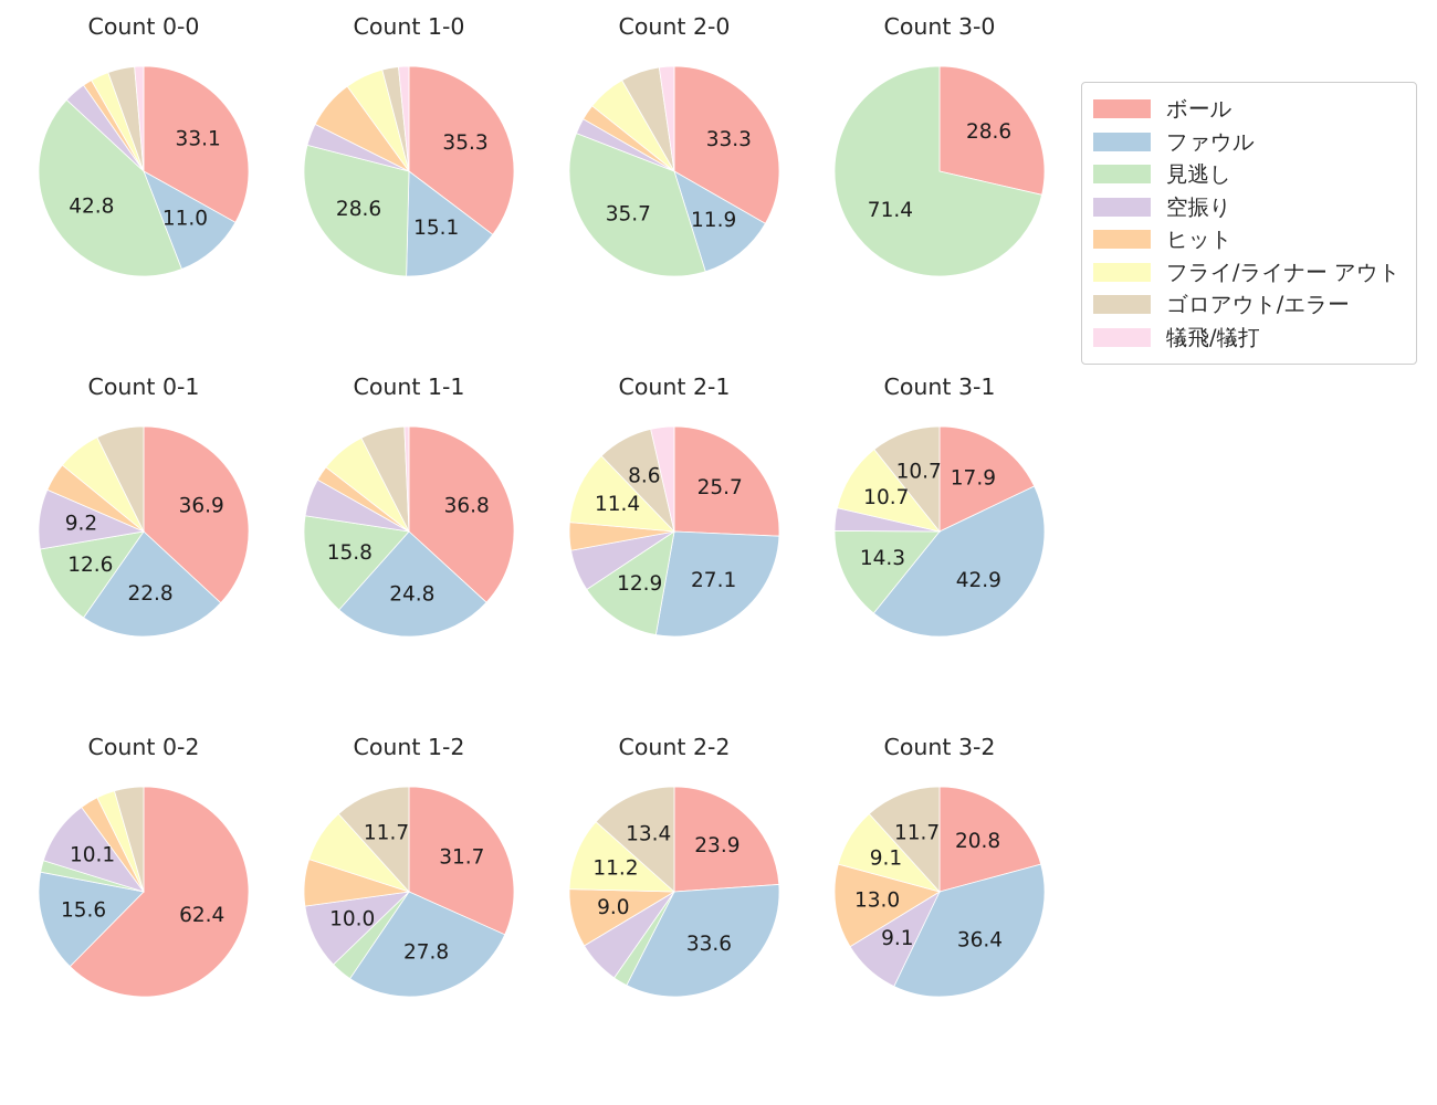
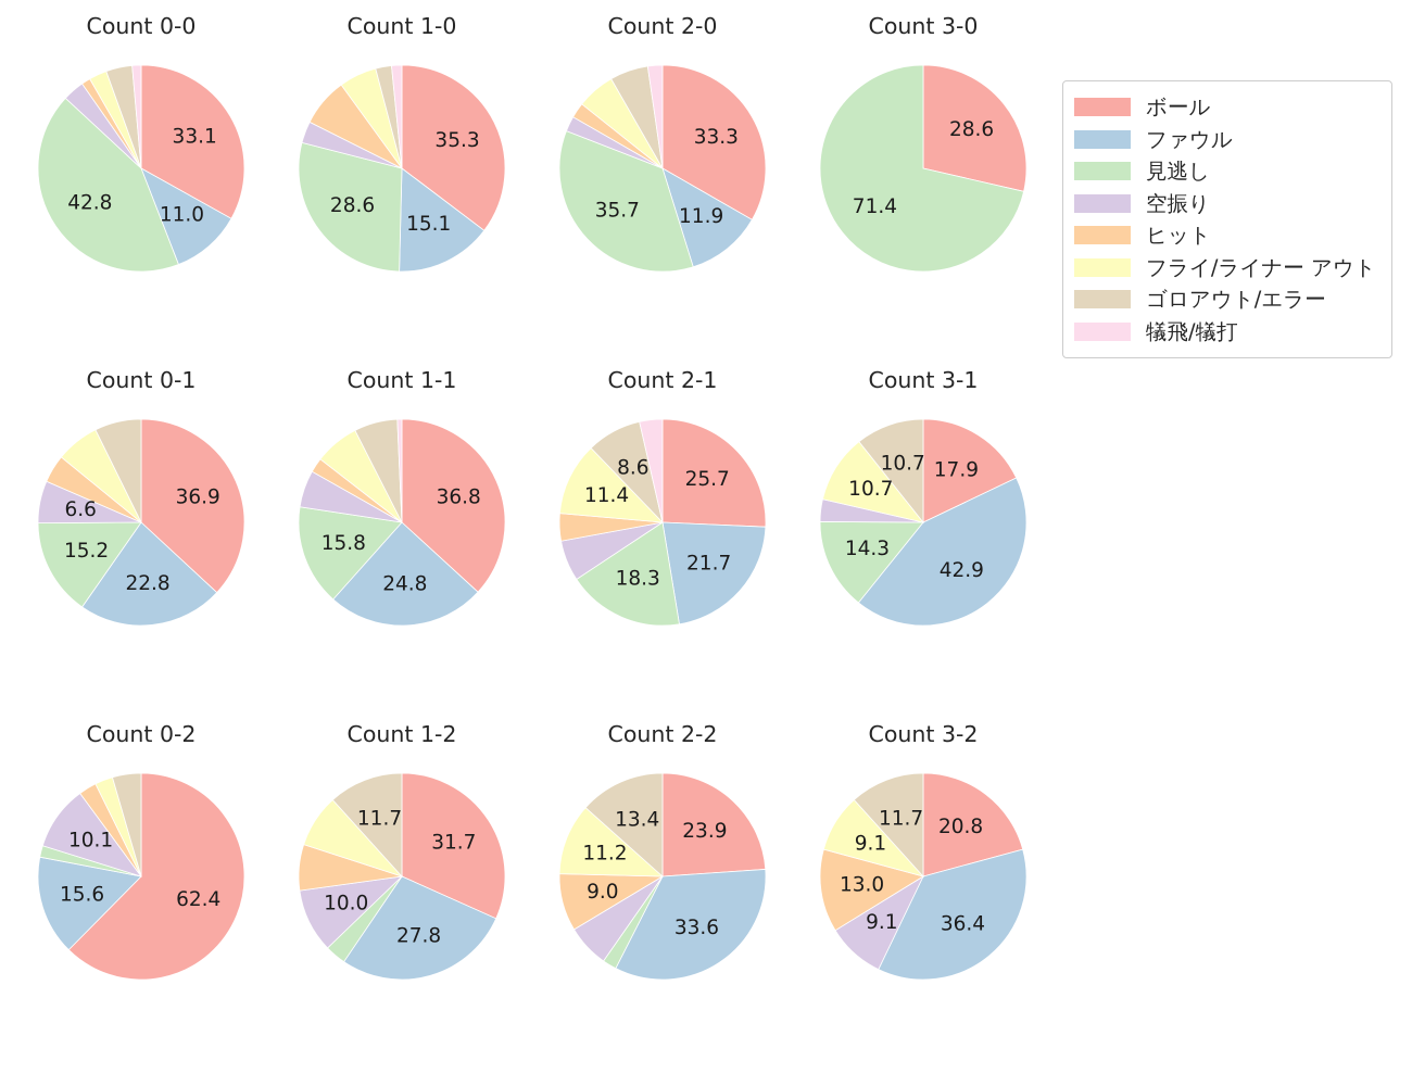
Count 0-1/見逃し: 12.6 -> 15.2
Count 0-1/空振り: 9.2 -> 6.6
Count 2-1/ファウル: 27.1 -> 21.7
Count 2-1/見逃し: 12.9 -> 18.3
